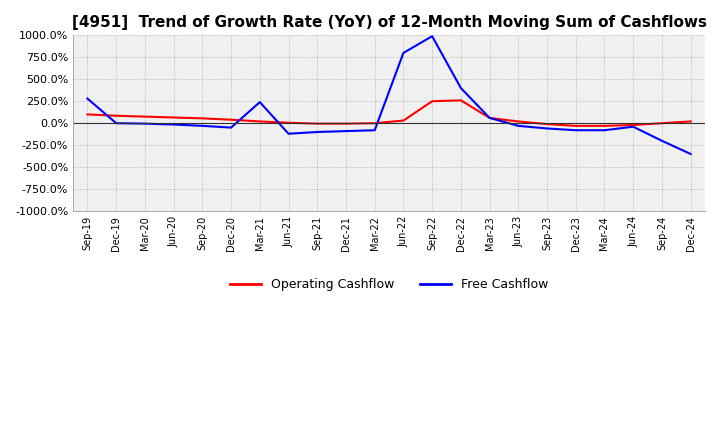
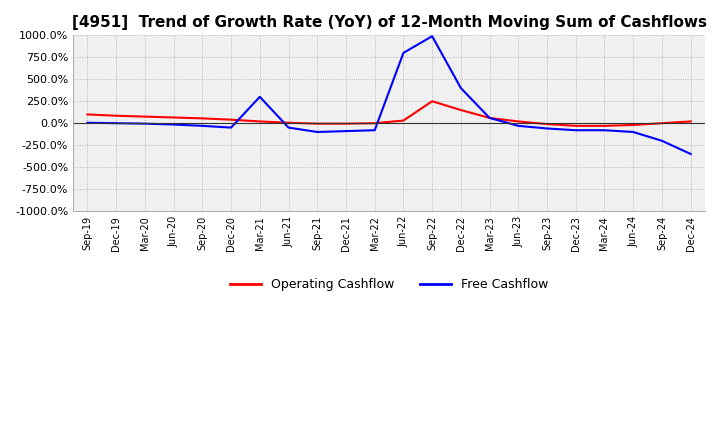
Free Cashflow/Sep-19: 280% -> 0%
Free Cashflow/Mar-21: 240% -> 300%
Free Cashflow/Jun-21: -120% -> -50%
Operating Cashflow/Dec-22: 260% -> 150%
Free Cashflow/Jun-24: -40% -> -100%
